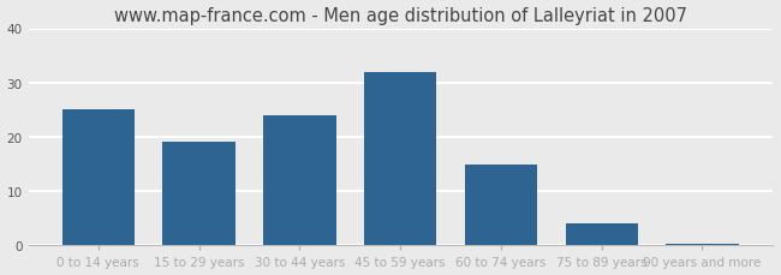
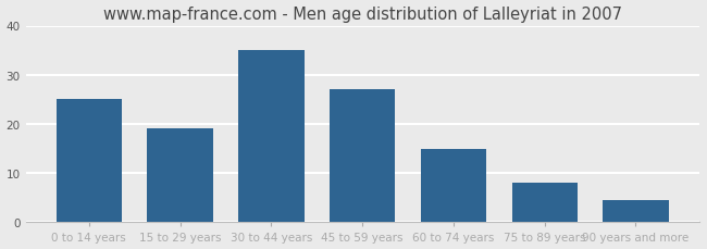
30 to 44 years: 24.0 -> 35.0
45 to 59 years: 32.0 -> 27.0
75 to 89 years: 4.0 -> 8.0
90 years and more: 0.4 -> 4.5
